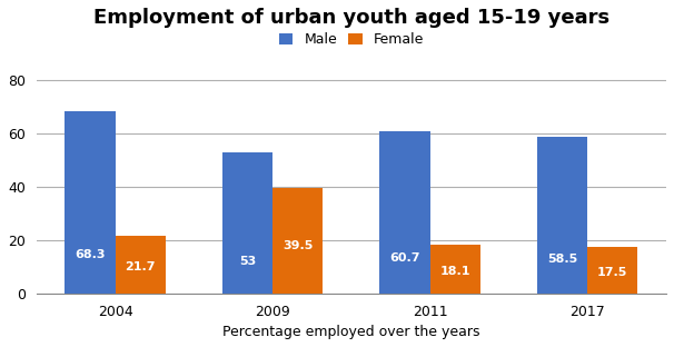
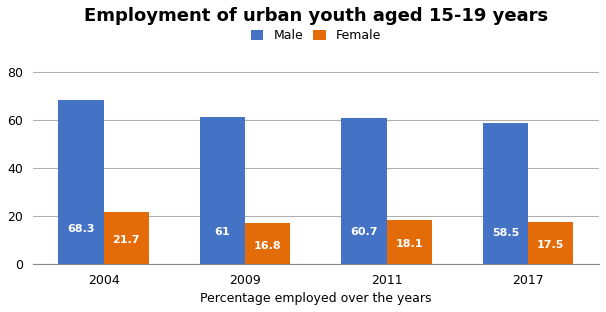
Male/2009: 53 -> 61
Female/2009: 39.5 -> 16.8
